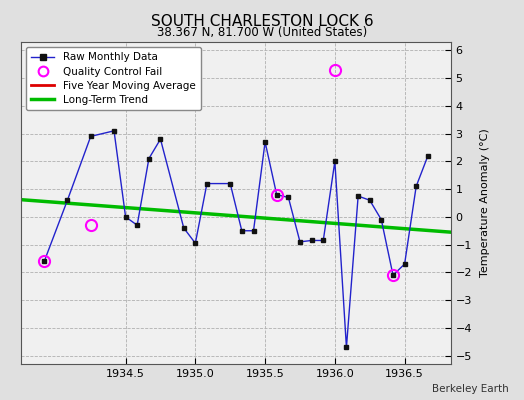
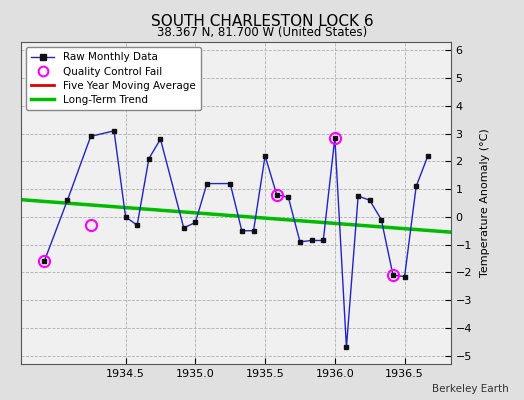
Raw Monthly Data/1935.0: -0.95 -> -0.20
Raw Monthly Data/1935.5: 2.70 -> 2.20
Raw Monthly Data/1936.0: 2.00 -> 2.85
Quality Control Fail/1936.0: 5.30 -> 2.85
Raw Monthly Data/1936.5: -1.70 -> -2.15
